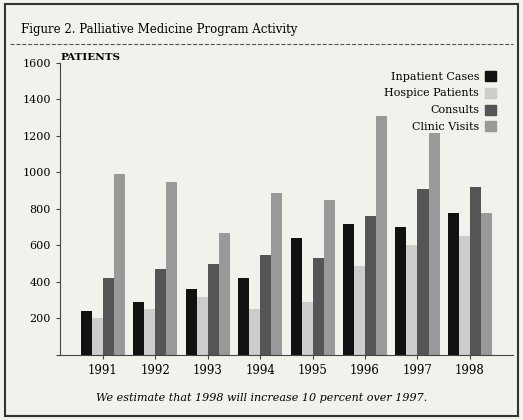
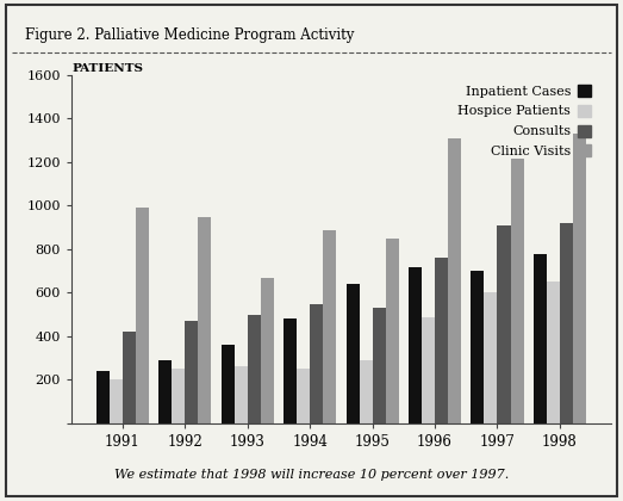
Hospice Patients/1993: 320 -> 260
Inpatient Cases/1994: 420 -> 480
Clinic Visits/1998: 780 -> 1330
